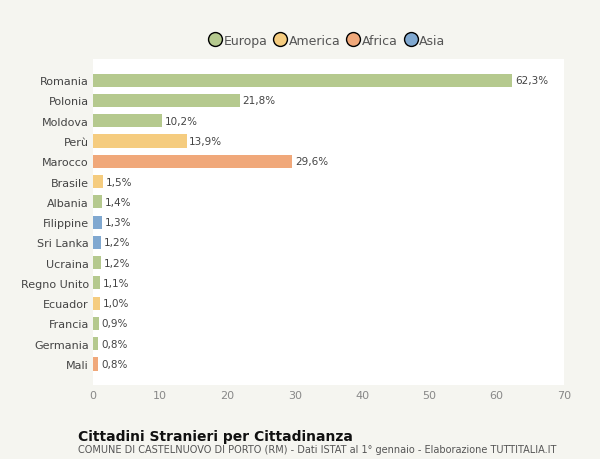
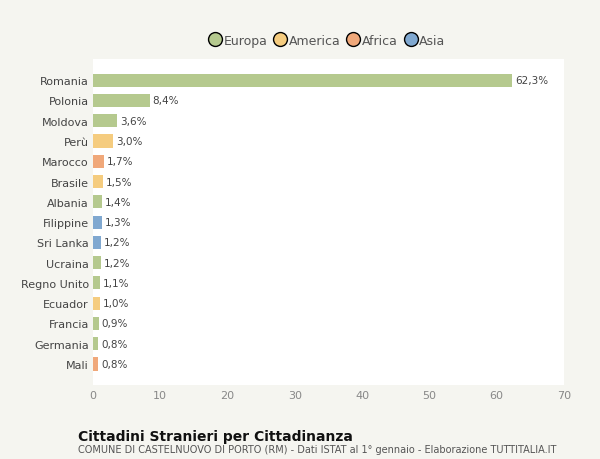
Polonia: 21,8% -> 8,4%
Moldova: 10,2% -> 3,6%
Perù: 13,9% -> 3,0%
Marocco: 29,6% -> 1,7%
